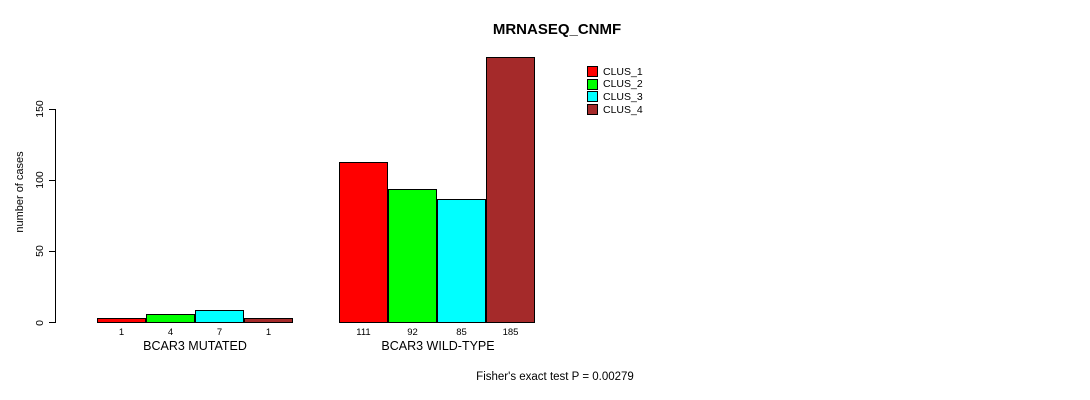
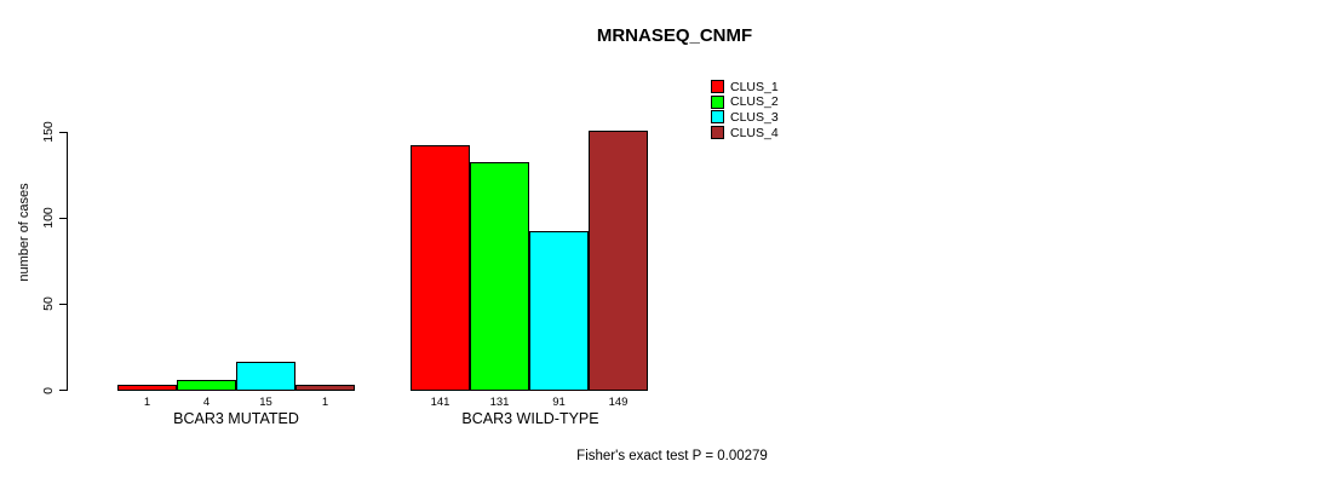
CLUS_3/BCAR3 MUTATED: 7 -> 15
CLUS_1/BCAR3 WILD-TYPE: 111 -> 141
CLUS_2/BCAR3 WILD-TYPE: 92 -> 131
CLUS_3/BCAR3 WILD-TYPE: 85 -> 91
CLUS_4/BCAR3 WILD-TYPE: 185 -> 149
